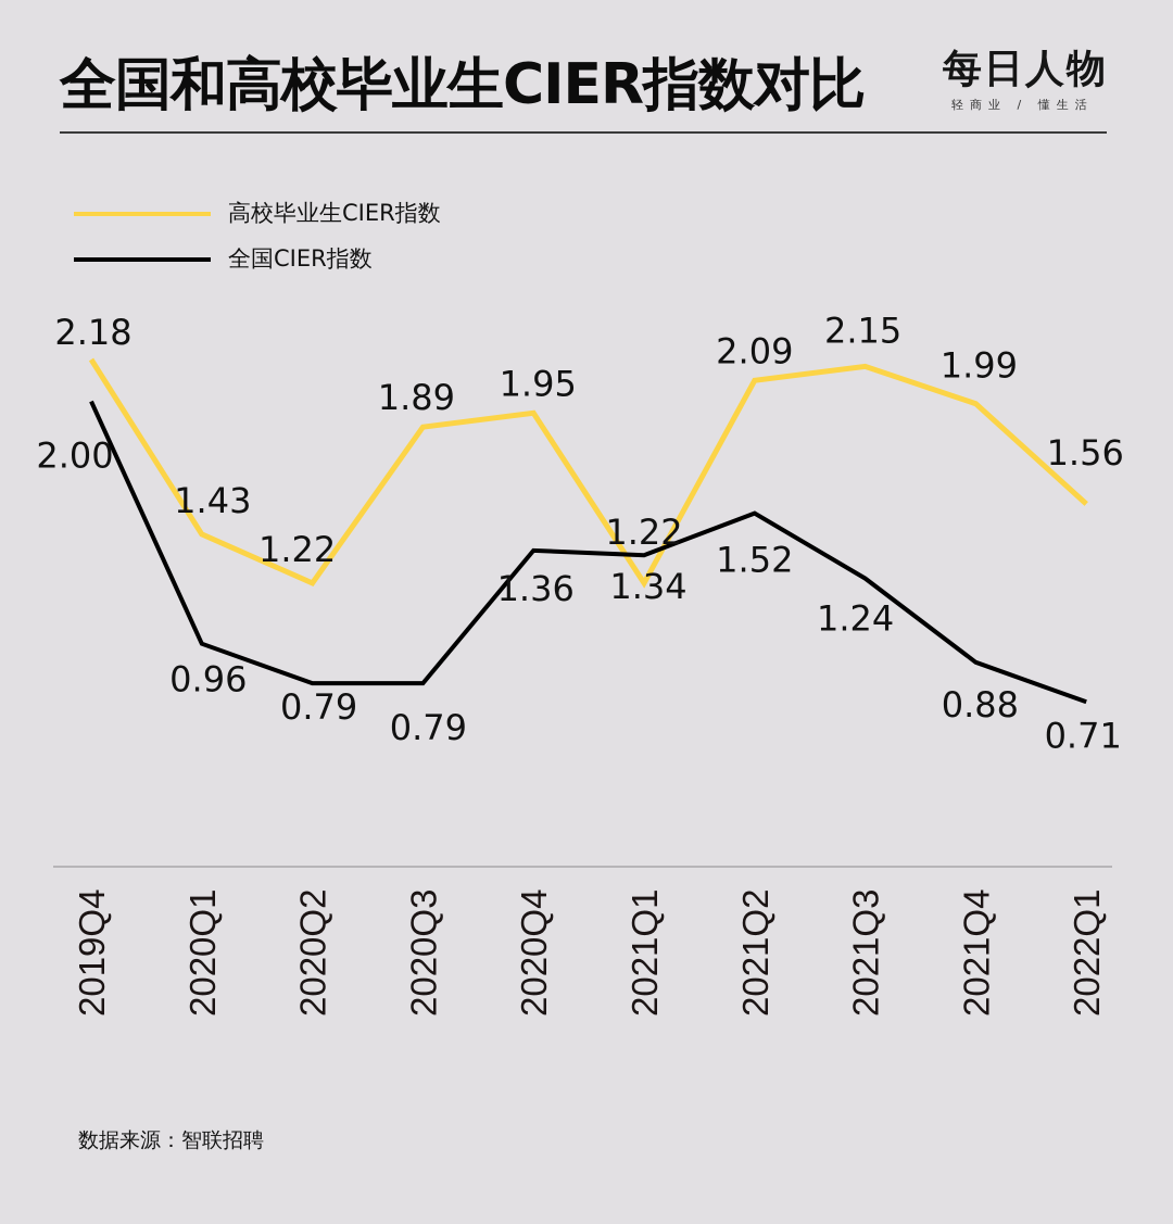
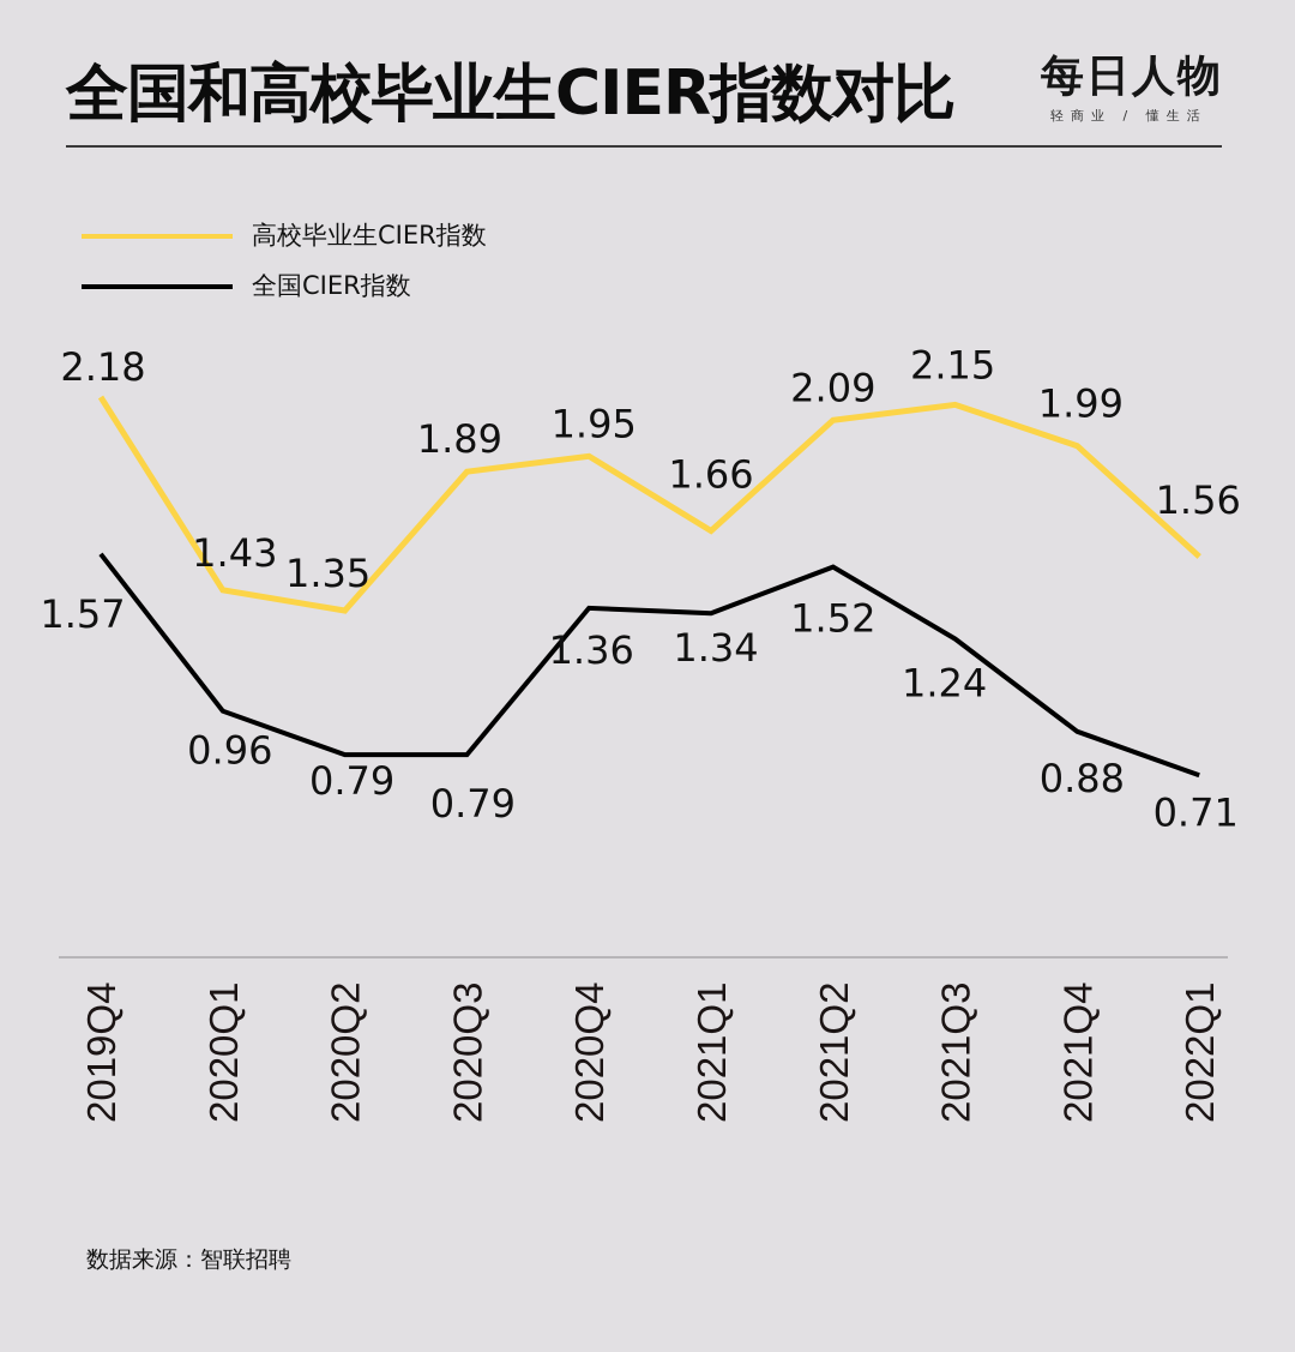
全国CIER指数/2019Q4: 2.00 -> 1.57
高校毕业生CIER指数/2020Q2: 1.22 -> 1.35
高校毕业生CIER指数/2021Q1: 1.22 -> 1.66
